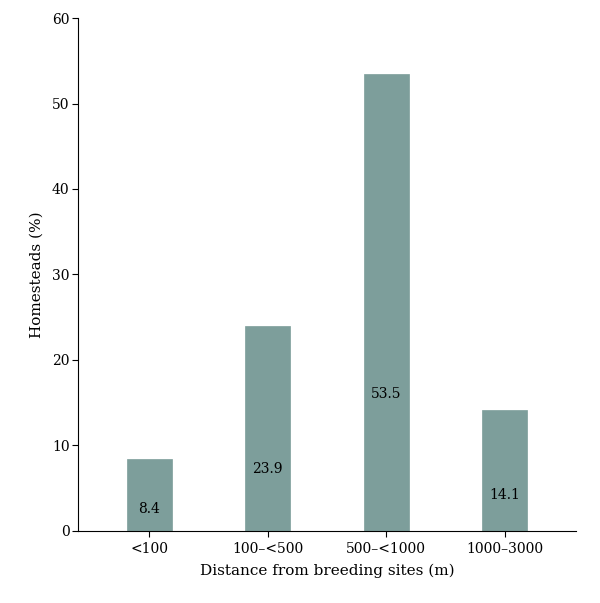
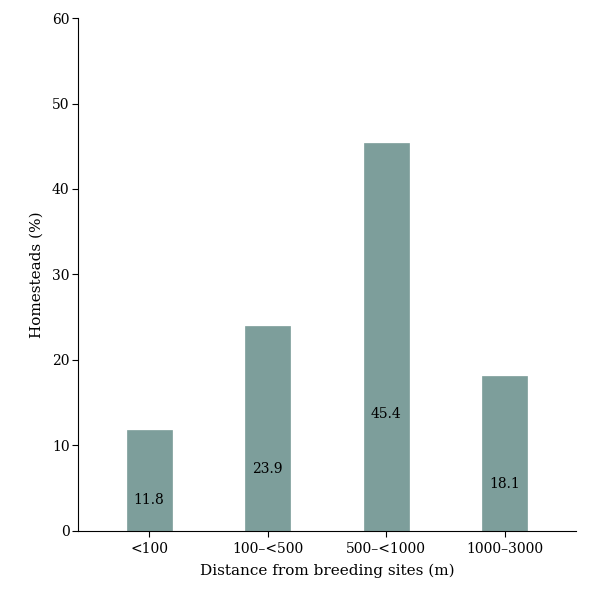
<100: 8.4 -> 11.8
500–<1000: 53.5 -> 45.4
1000–3000: 14.1 -> 18.1
